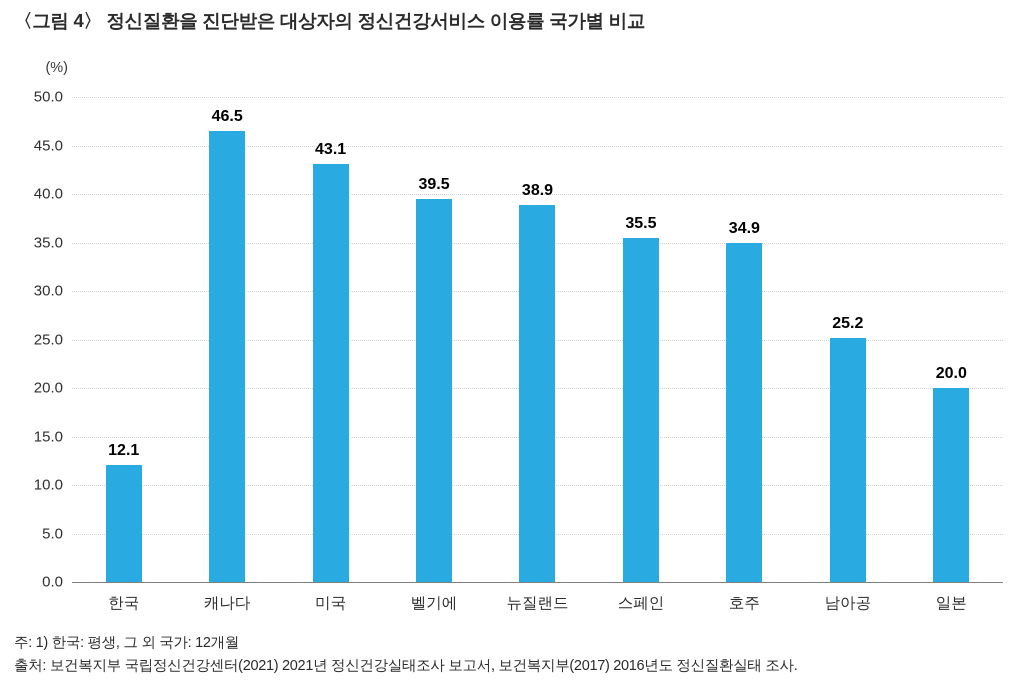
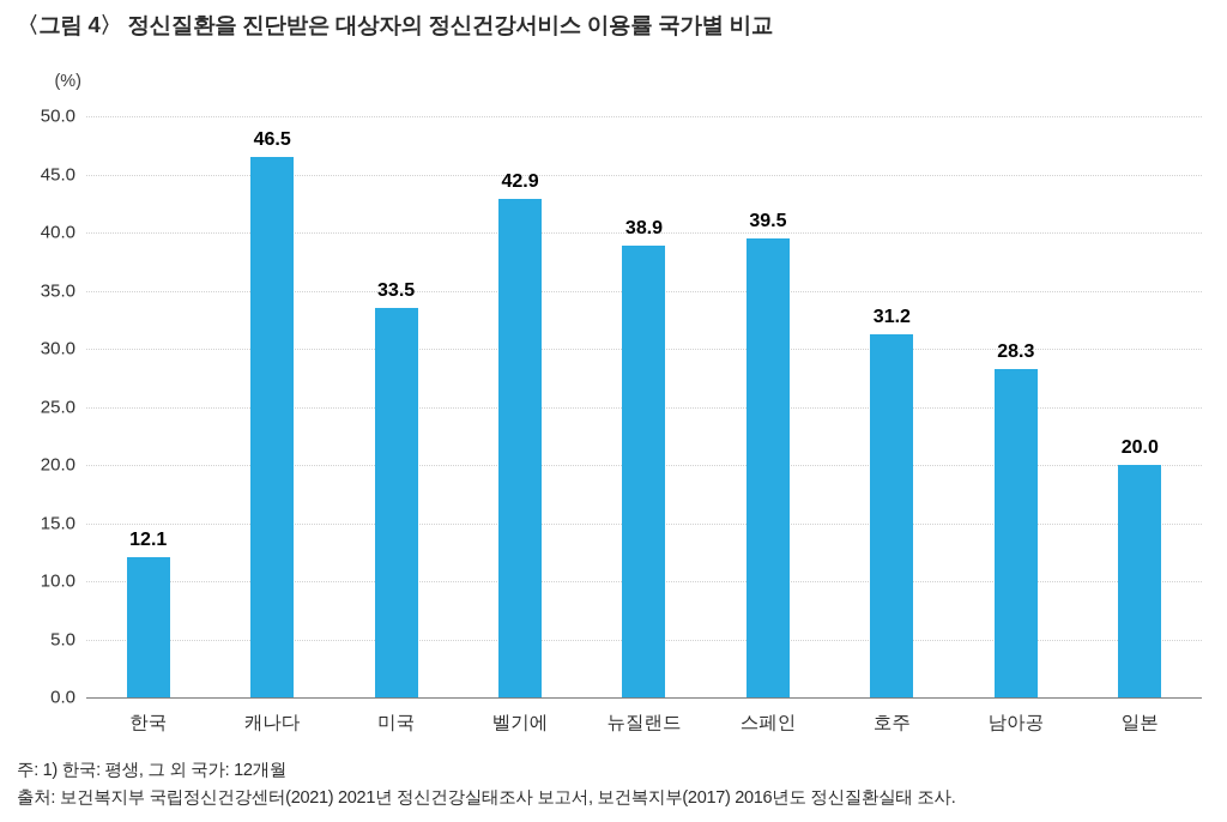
미국: 43.1 -> 33.5
벨기에: 39.5 -> 42.9
스페인: 35.5 -> 39.5
호주: 34.9 -> 31.2
남아공: 25.2 -> 28.3
